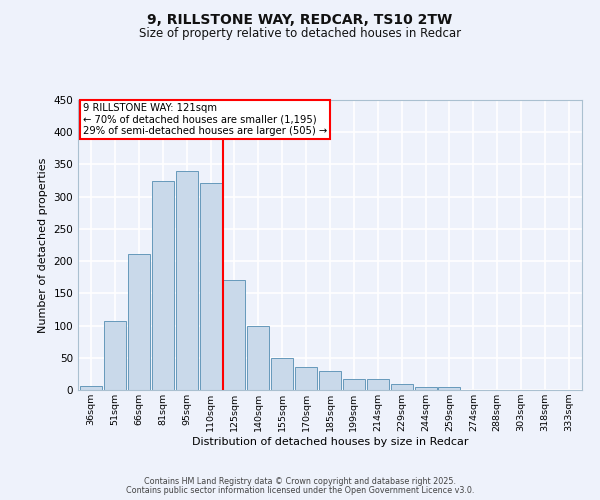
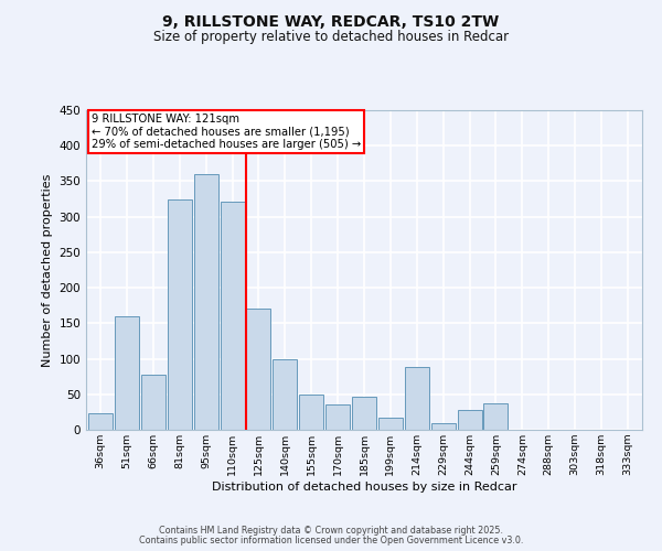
36sqm: 6 -> 24
51sqm: 107 -> 160
66sqm: 211 -> 78
95sqm: 340 -> 360
185sqm: 30 -> 46
214sqm: 17 -> 88
244sqm: 4 -> 28
259sqm: 5 -> 38
